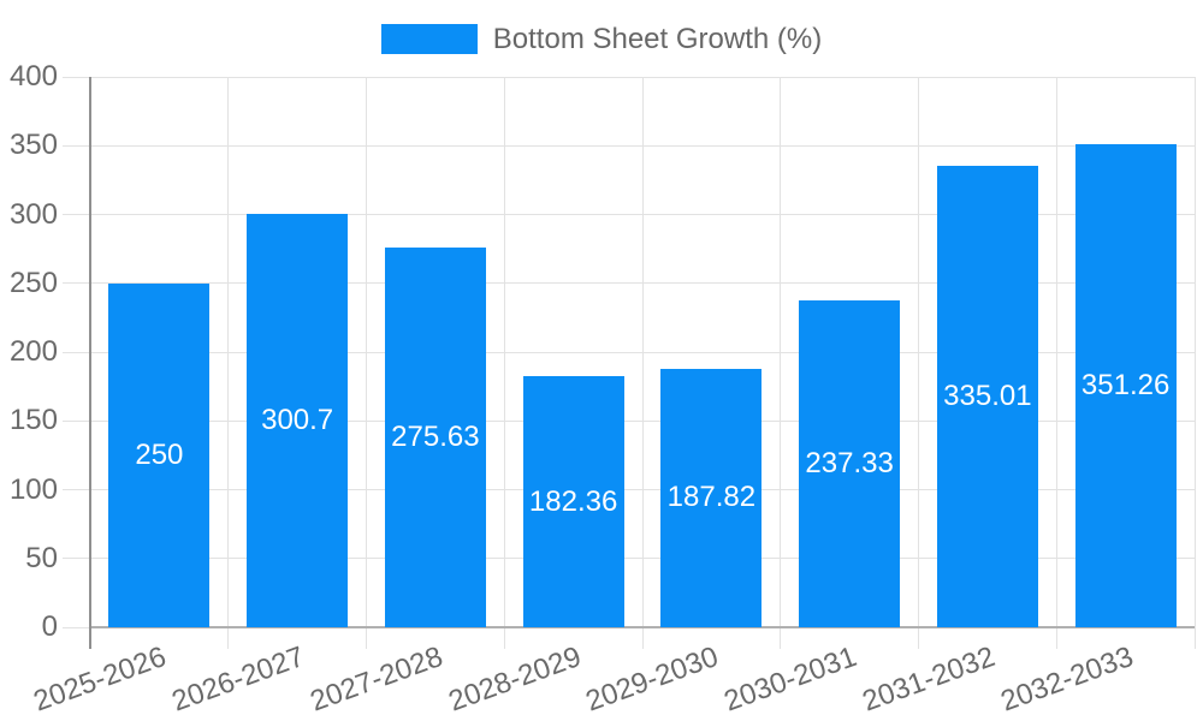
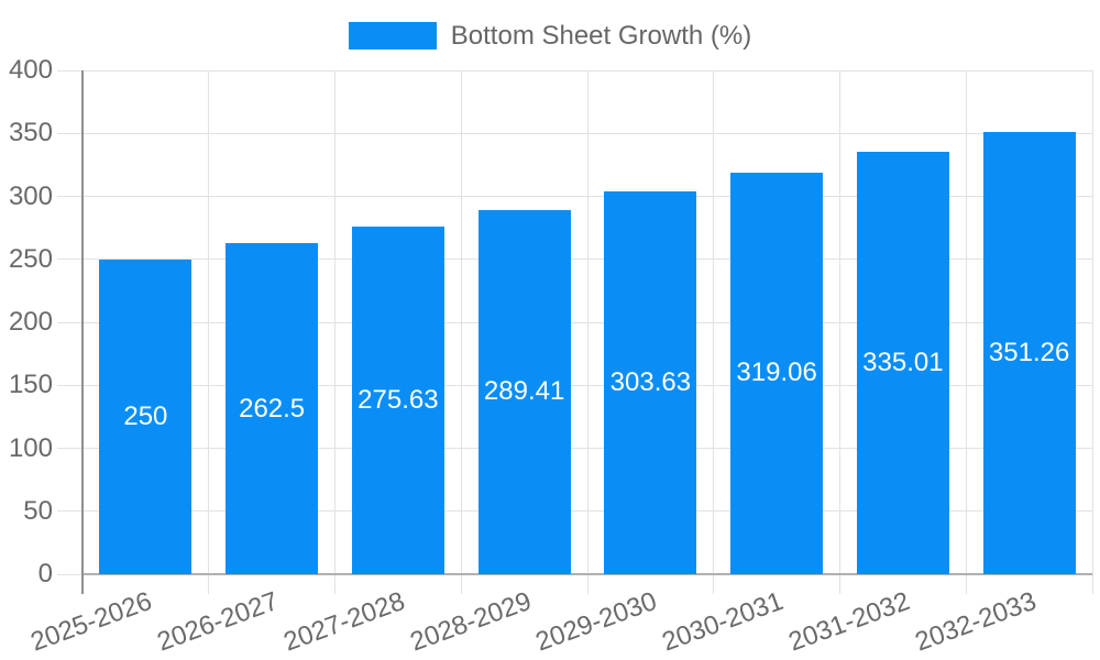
2026-2027: 300.7 -> 262.5
2028-2029: 182.36 -> 289.41
2029-2030: 187.82 -> 303.63
2030-2031: 237.33 -> 319.06
